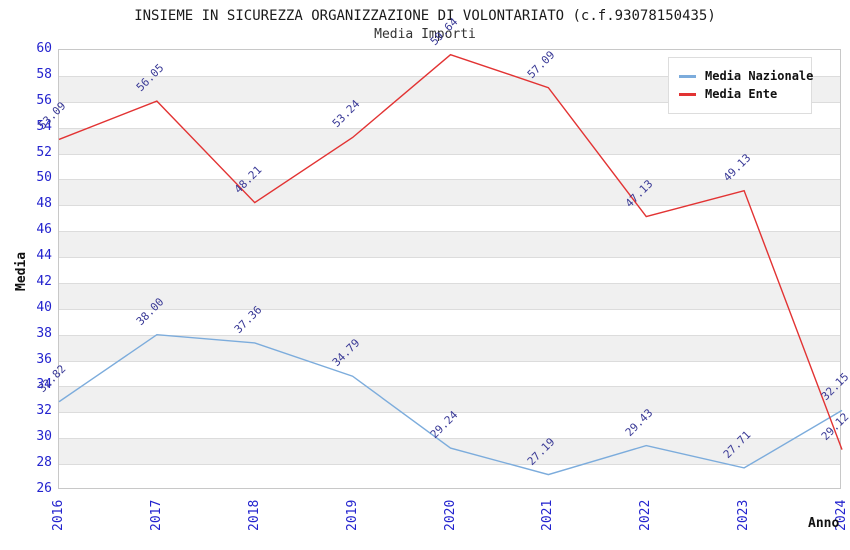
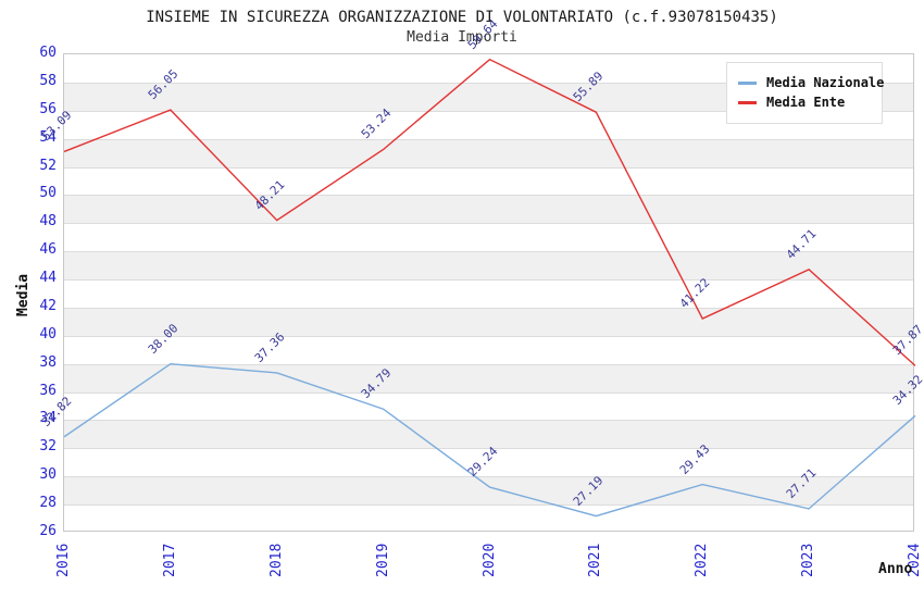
Media Ente/2021: 57.09 -> 55.89
Media Ente/2022: 47.13 -> 41.22
Media Ente/2023: 49.13 -> 44.71
Media Nazionale/2024: 32.15 -> 34.32
Media Ente/2024: 29.12 -> 37.87
